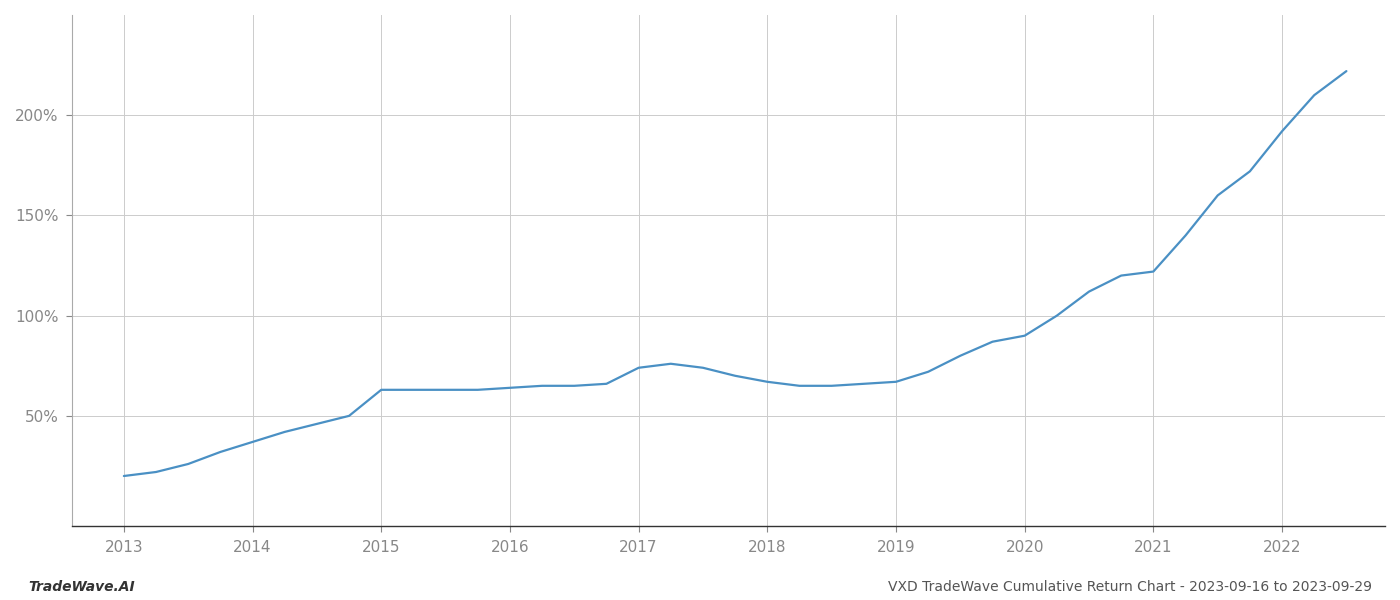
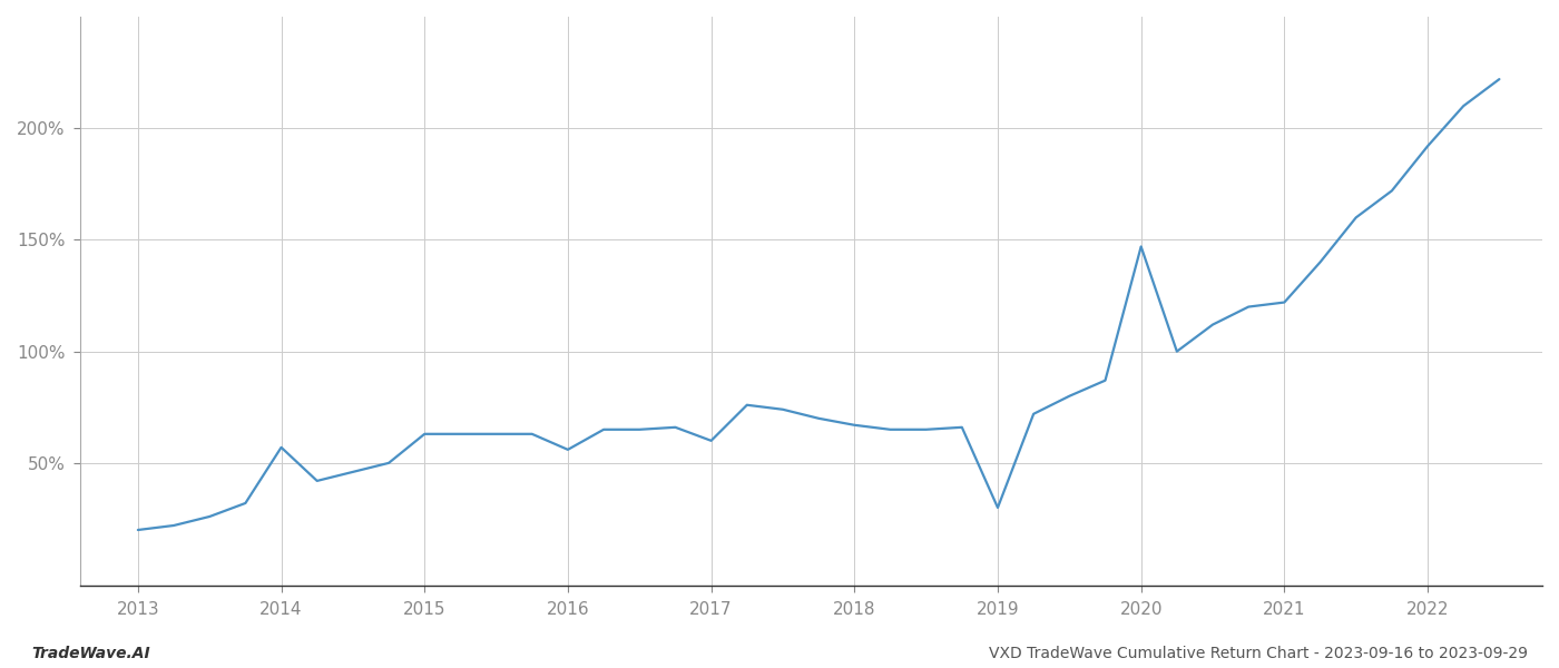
2014: 37% -> 57%
2016: 64% -> 56%
2017: 74% -> 60%
2019: 67% -> 30%
2020: 90% -> 147%
